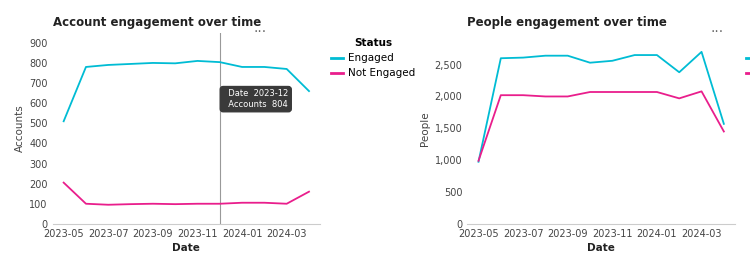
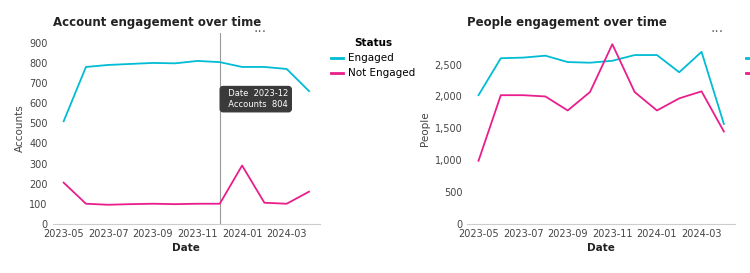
Account engagement over time/Not Engaged/2024-01: 105 -> 290
People engagement over time/Engaged/2023-05: 980 -> 2,020
People engagement over time/Engaged/2023-09: 2,640 -> 2,540
People engagement over time/Not Engaged/2023-09: 2,000 -> 1,780
People engagement over time/Not Engaged/2023-11: 2,070 -> 2,820
People engagement over time/Not Engaged/2024-01: 2,070 -> 1,780
